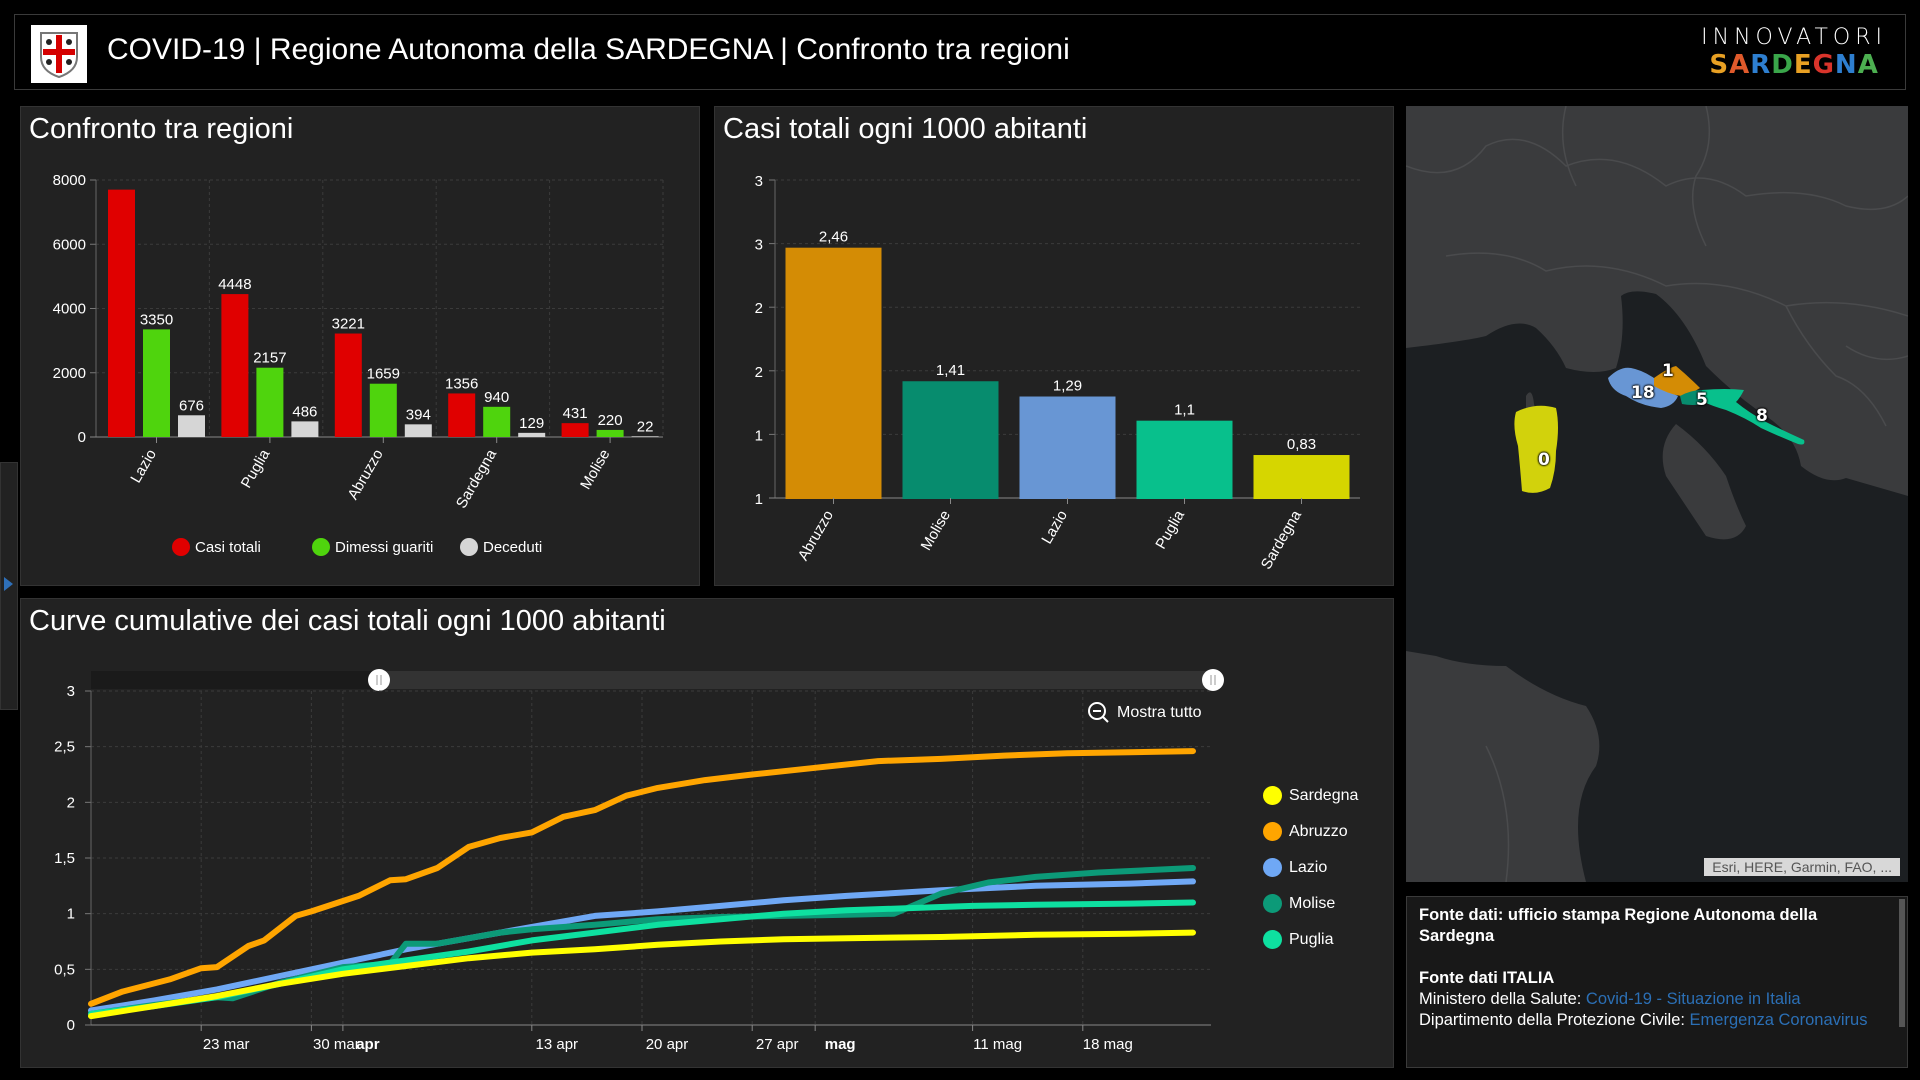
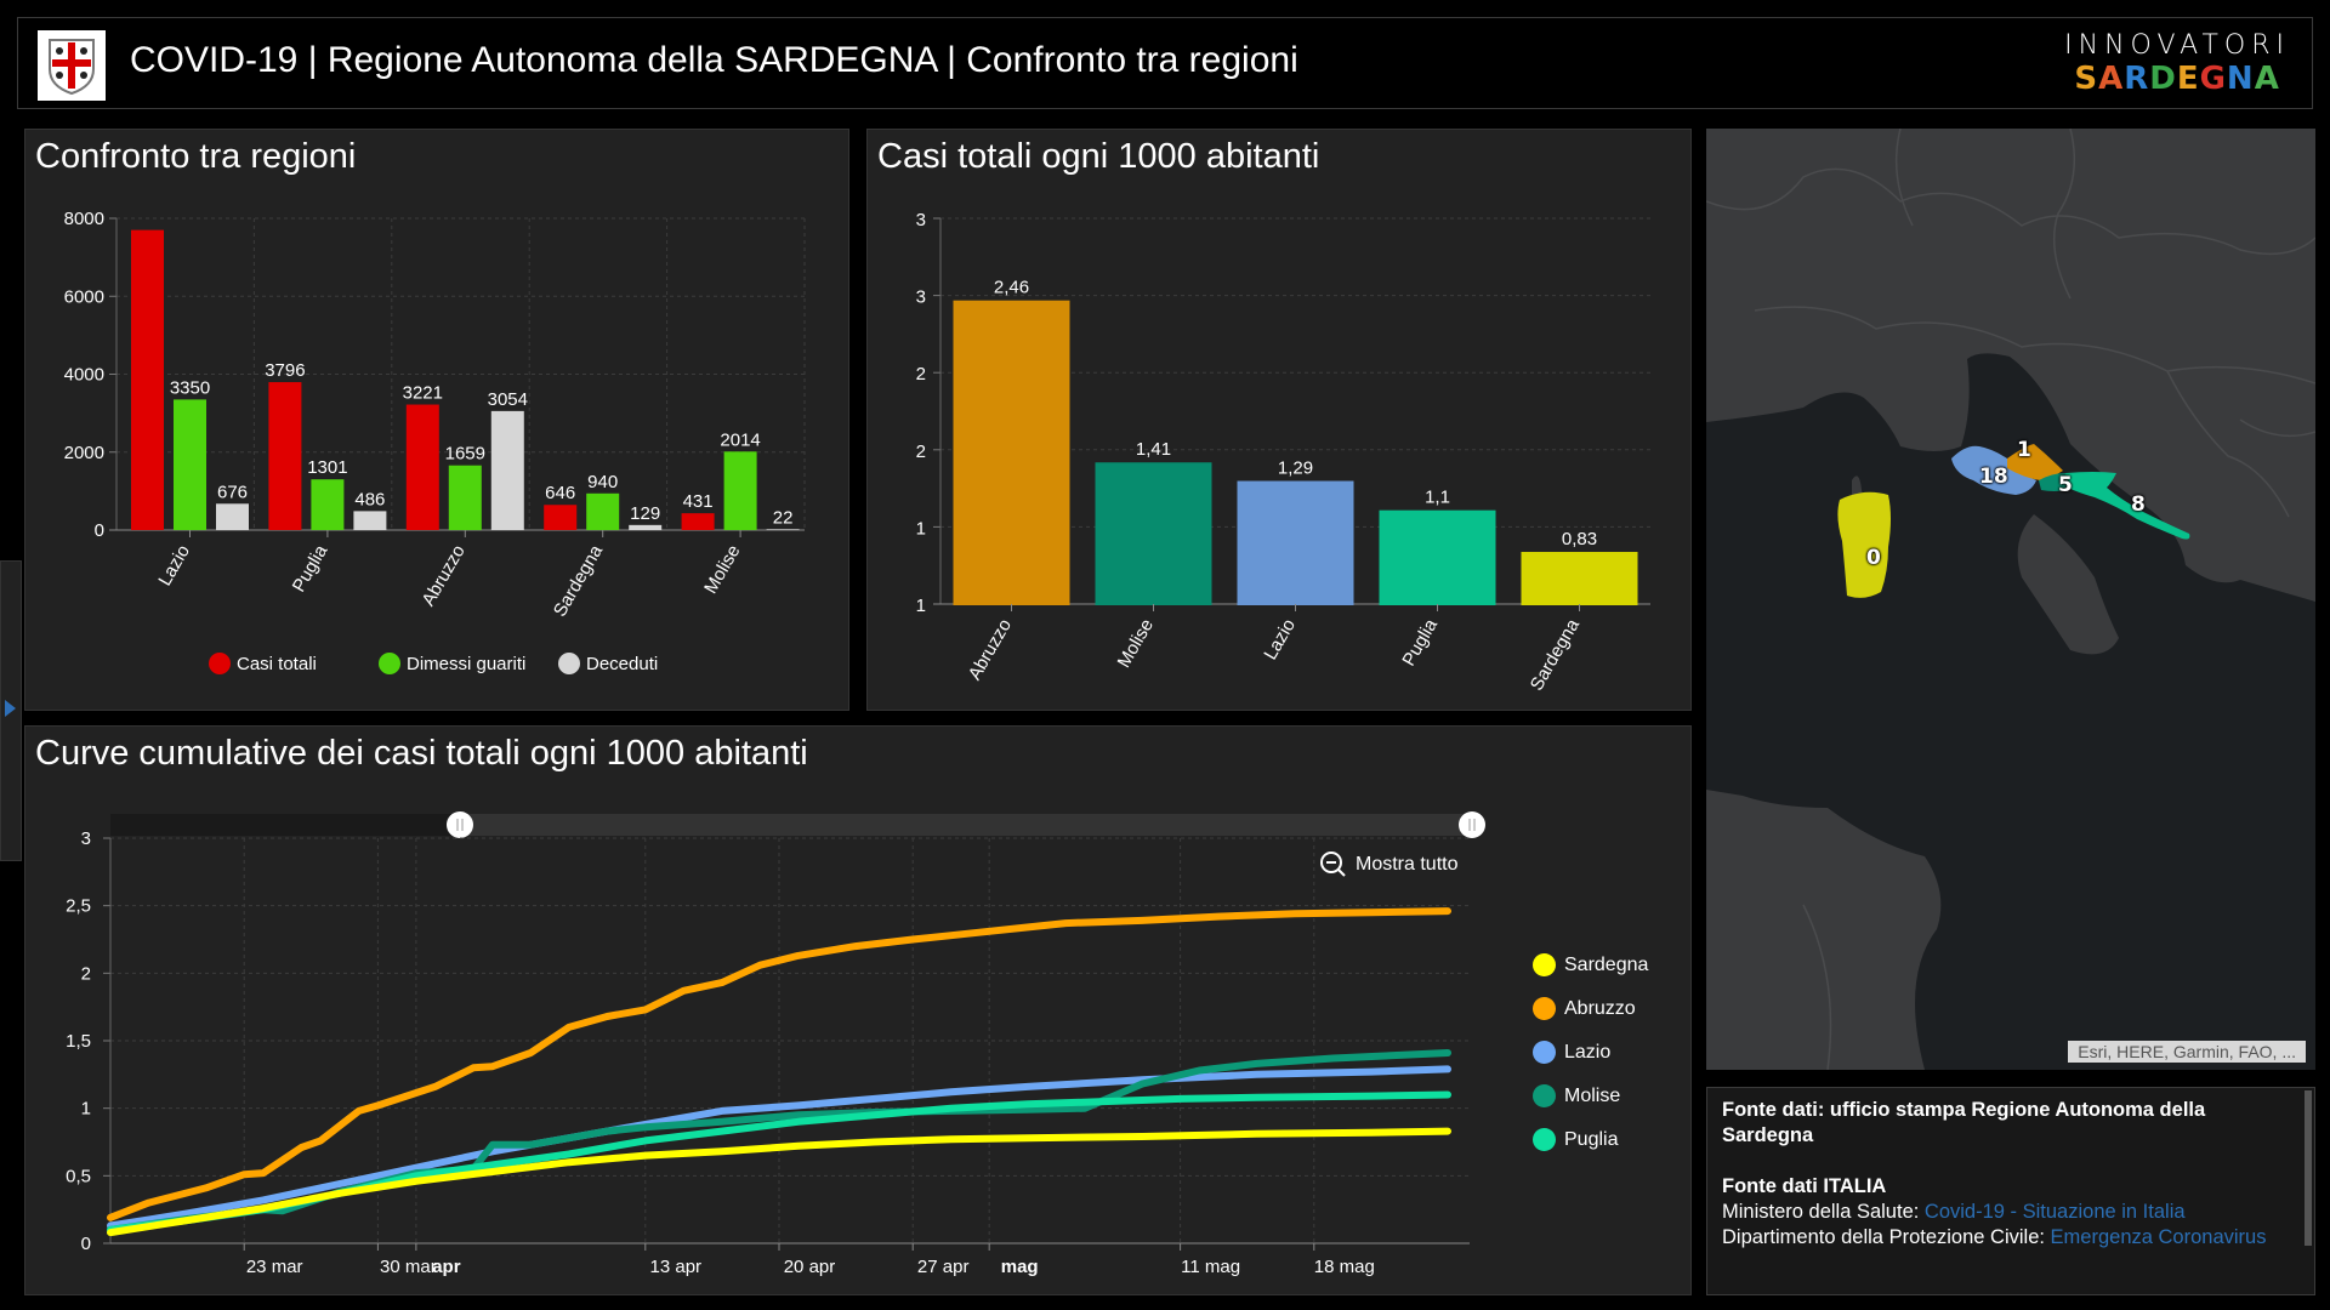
Confronto tra regioni/Casi totali/Puglia: 4448 -> 3796
Confronto tra regioni/Dimessi guariti/Puglia: 2157 -> 1301
Confronto tra regioni/Deceduti/Abruzzo: 394 -> 3054
Confronto tra regioni/Casi totali/Sardegna: 1356 -> 646
Confronto tra regioni/Dimessi guariti/Molise: 220 -> 2014
